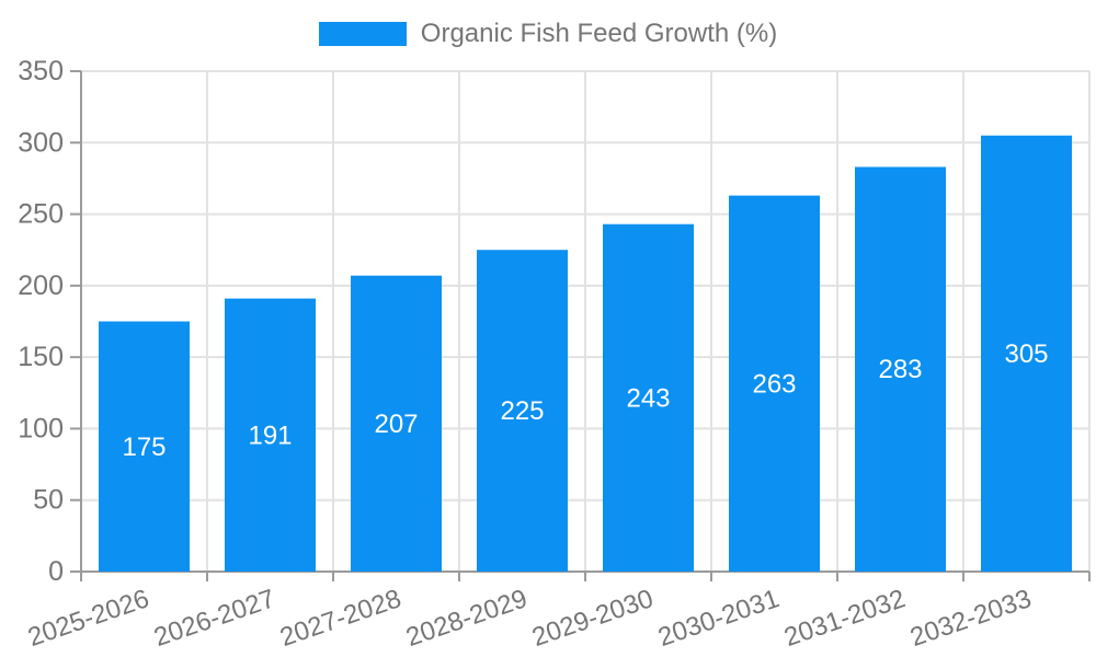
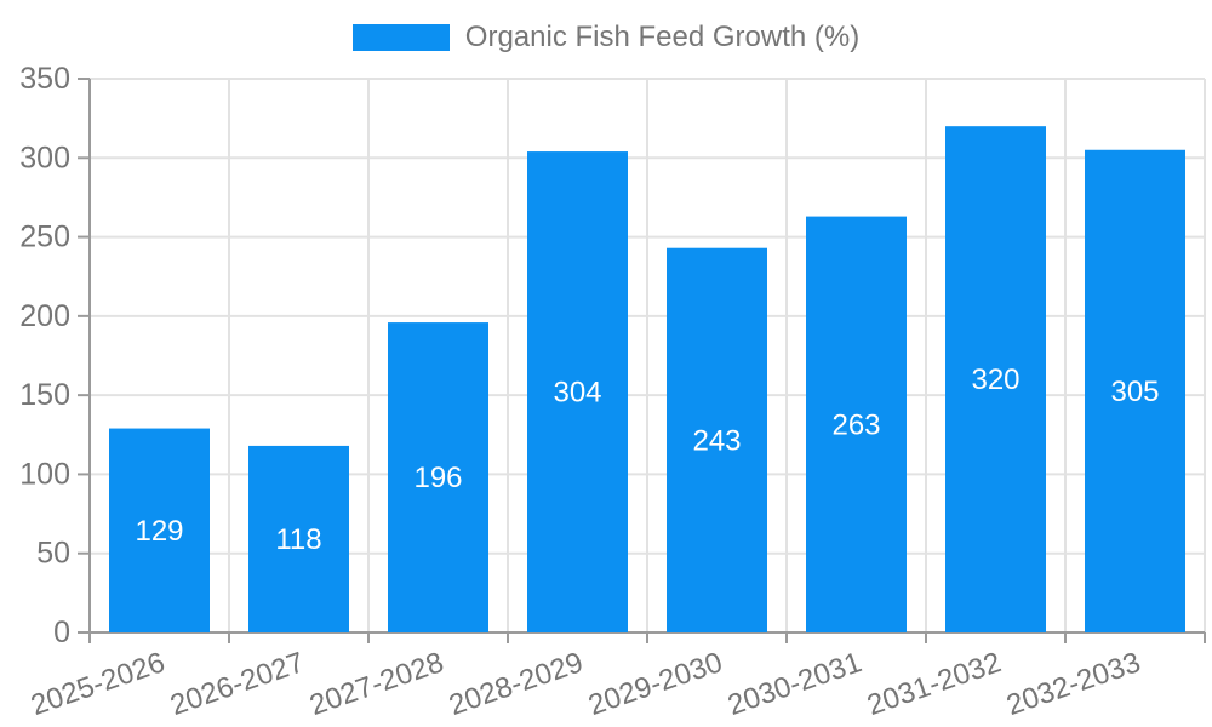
2025-2026: 175 -> 129
2026-2027: 191 -> 118
2027-2028: 207 -> 196
2028-2029: 225 -> 304
2031-2032: 283 -> 320
